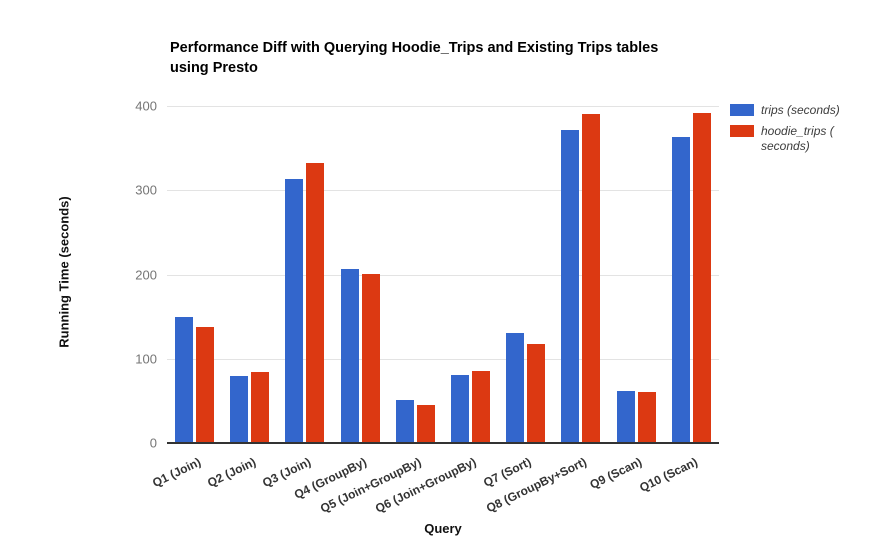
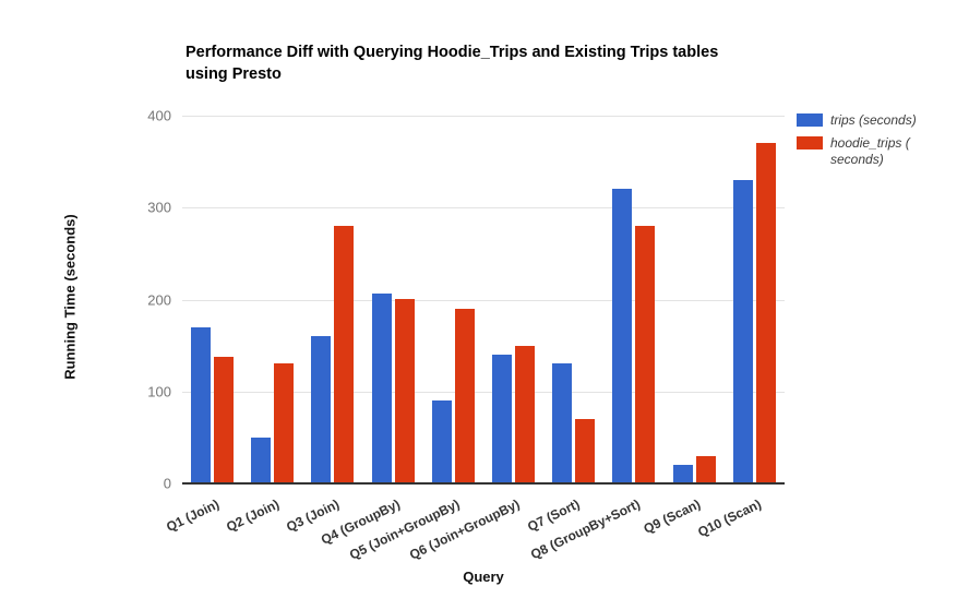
trips (seconds)/Q1 (Join): 150 -> 170
trips (seconds)/Q2 (Join): 80 -> 50
hoodie_trips (seconds)/Q2 (Join): 80 -> 130
trips (seconds)/Q3 (Join): 310 -> 160
hoodie_trips (seconds)/Q3 (Join): 330 -> 280
trips (seconds)/Q5 (Join+GroupBy): 50 -> 90
hoodie_trips (seconds)/Q5 (Join+GroupBy): 40 -> 190
trips (seconds)/Q6 (Join+GroupBy): 80 -> 140
hoodie_trips (seconds)/Q6 (Join+GroupBy): 80 -> 150
hoodie_trips (seconds)/Q7 (Sort): 120 -> 70
trips (seconds)/Q8 (GroupBy+Sort): 370 -> 320
hoodie_trips (seconds)/Q8 (GroupBy+Sort): 390 -> 280
trips (seconds)/Q9 (Scan): 60 -> 20
hoodie_trips (seconds)/Q9 (Scan): 60 -> 30
trips (seconds)/Q10 (Scan): 360 -> 330
hoodie_trips (seconds)/Q10 (Scan): 390 -> 370
